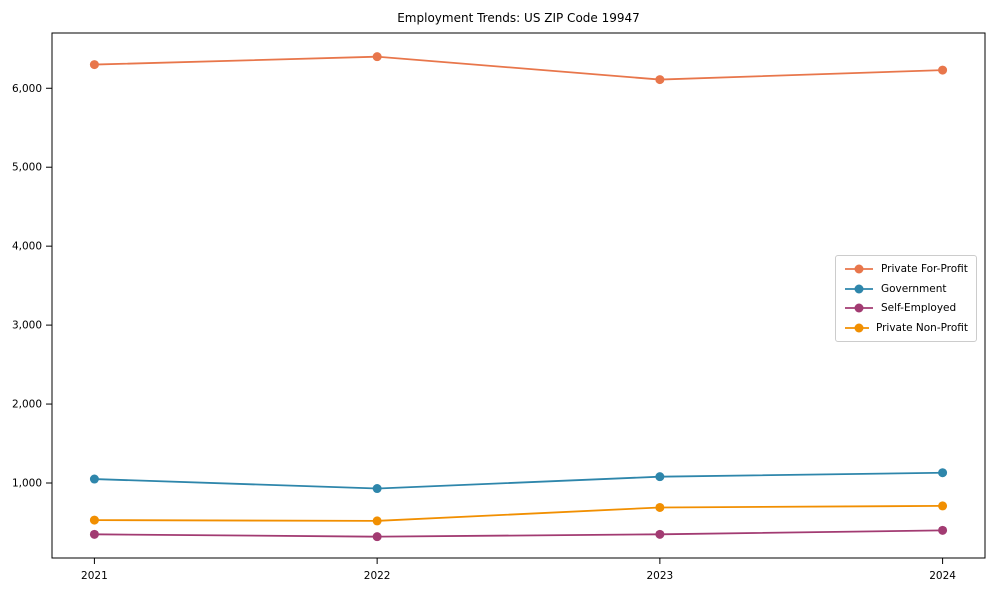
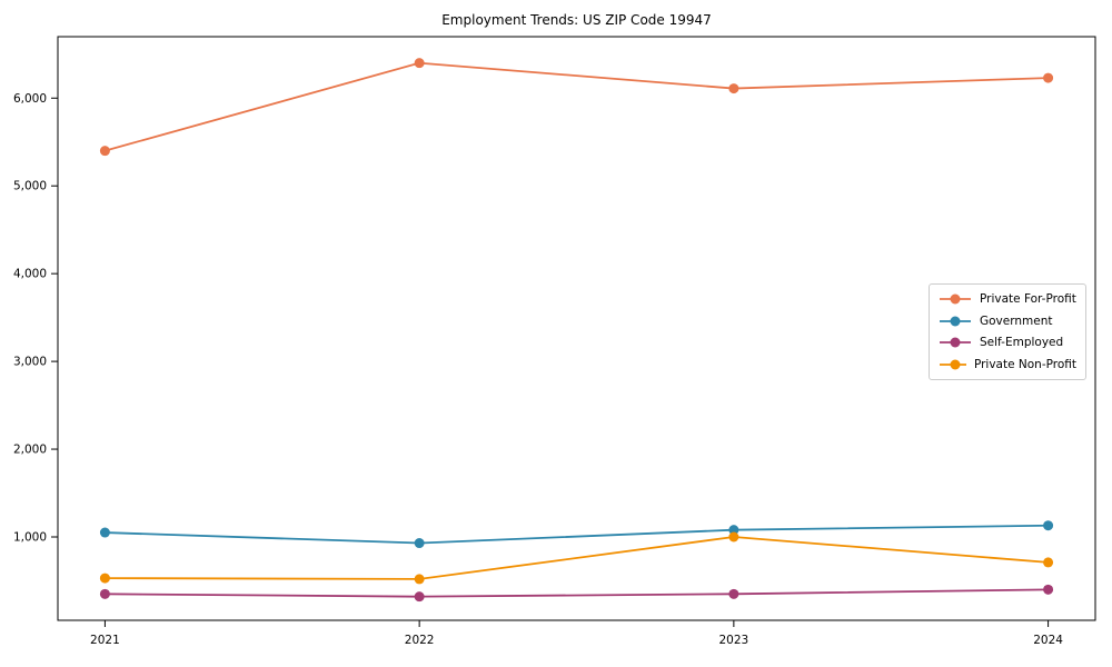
Private For-Profit/2021: 6300 -> 5400
Private Non-Profit/2023: 700 -> 1000
